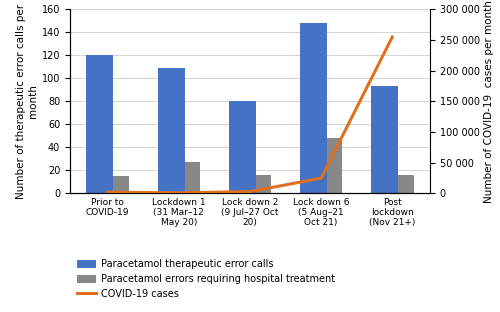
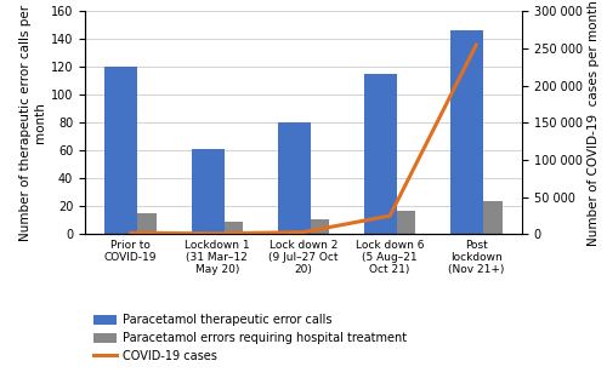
Paracetamol therapeutic error calls/Lockdown 1 (31 Mar–12 May 20): 109 -> 61
Paracetamol errors requiring hospital treatment/Lockdown 1 (31 Mar–12 May 20): 27 -> 9
Paracetamol errors requiring hospital treatment/Lock down 2 (9 Jul–27 Oct 20): 16 -> 11
Paracetamol therapeutic error calls/Lock down 6 (5 Aug–21 Oct 21): 148 -> 115
Paracetamol errors requiring hospital treatment/Lock down 6 (5 Aug–21 Oct 21): 48 -> 17
Paracetamol therapeutic error calls/Post lockdown (Nov 21+): 93 -> 146
Paracetamol errors requiring hospital treatment/Post lockdown (Nov 21+): 16 -> 24
